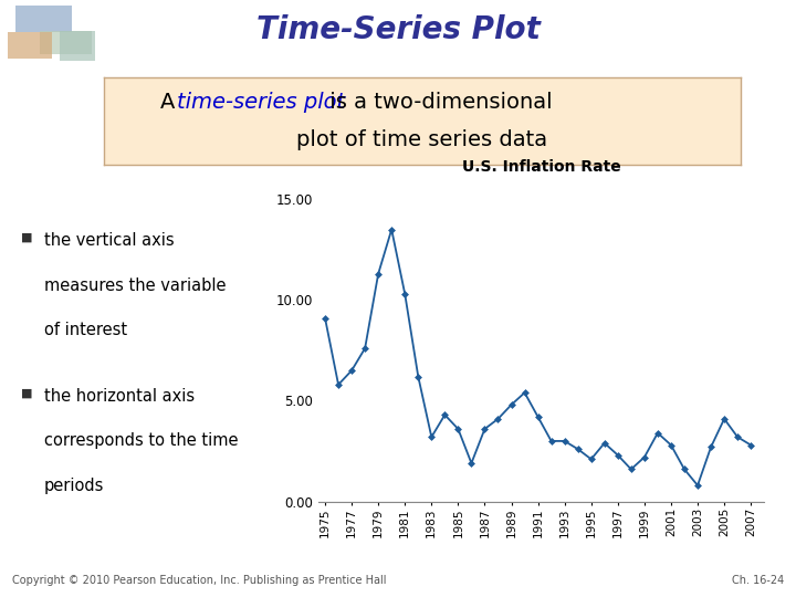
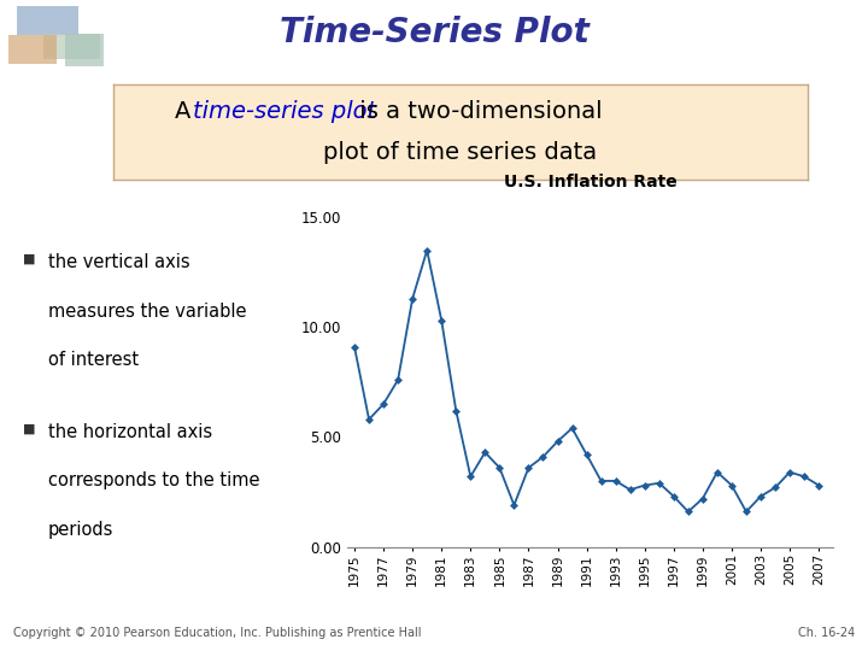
1995: 2.1 -> 2.8
2003: 0.8 -> 2.3
2005: 4.1 -> 3.4
